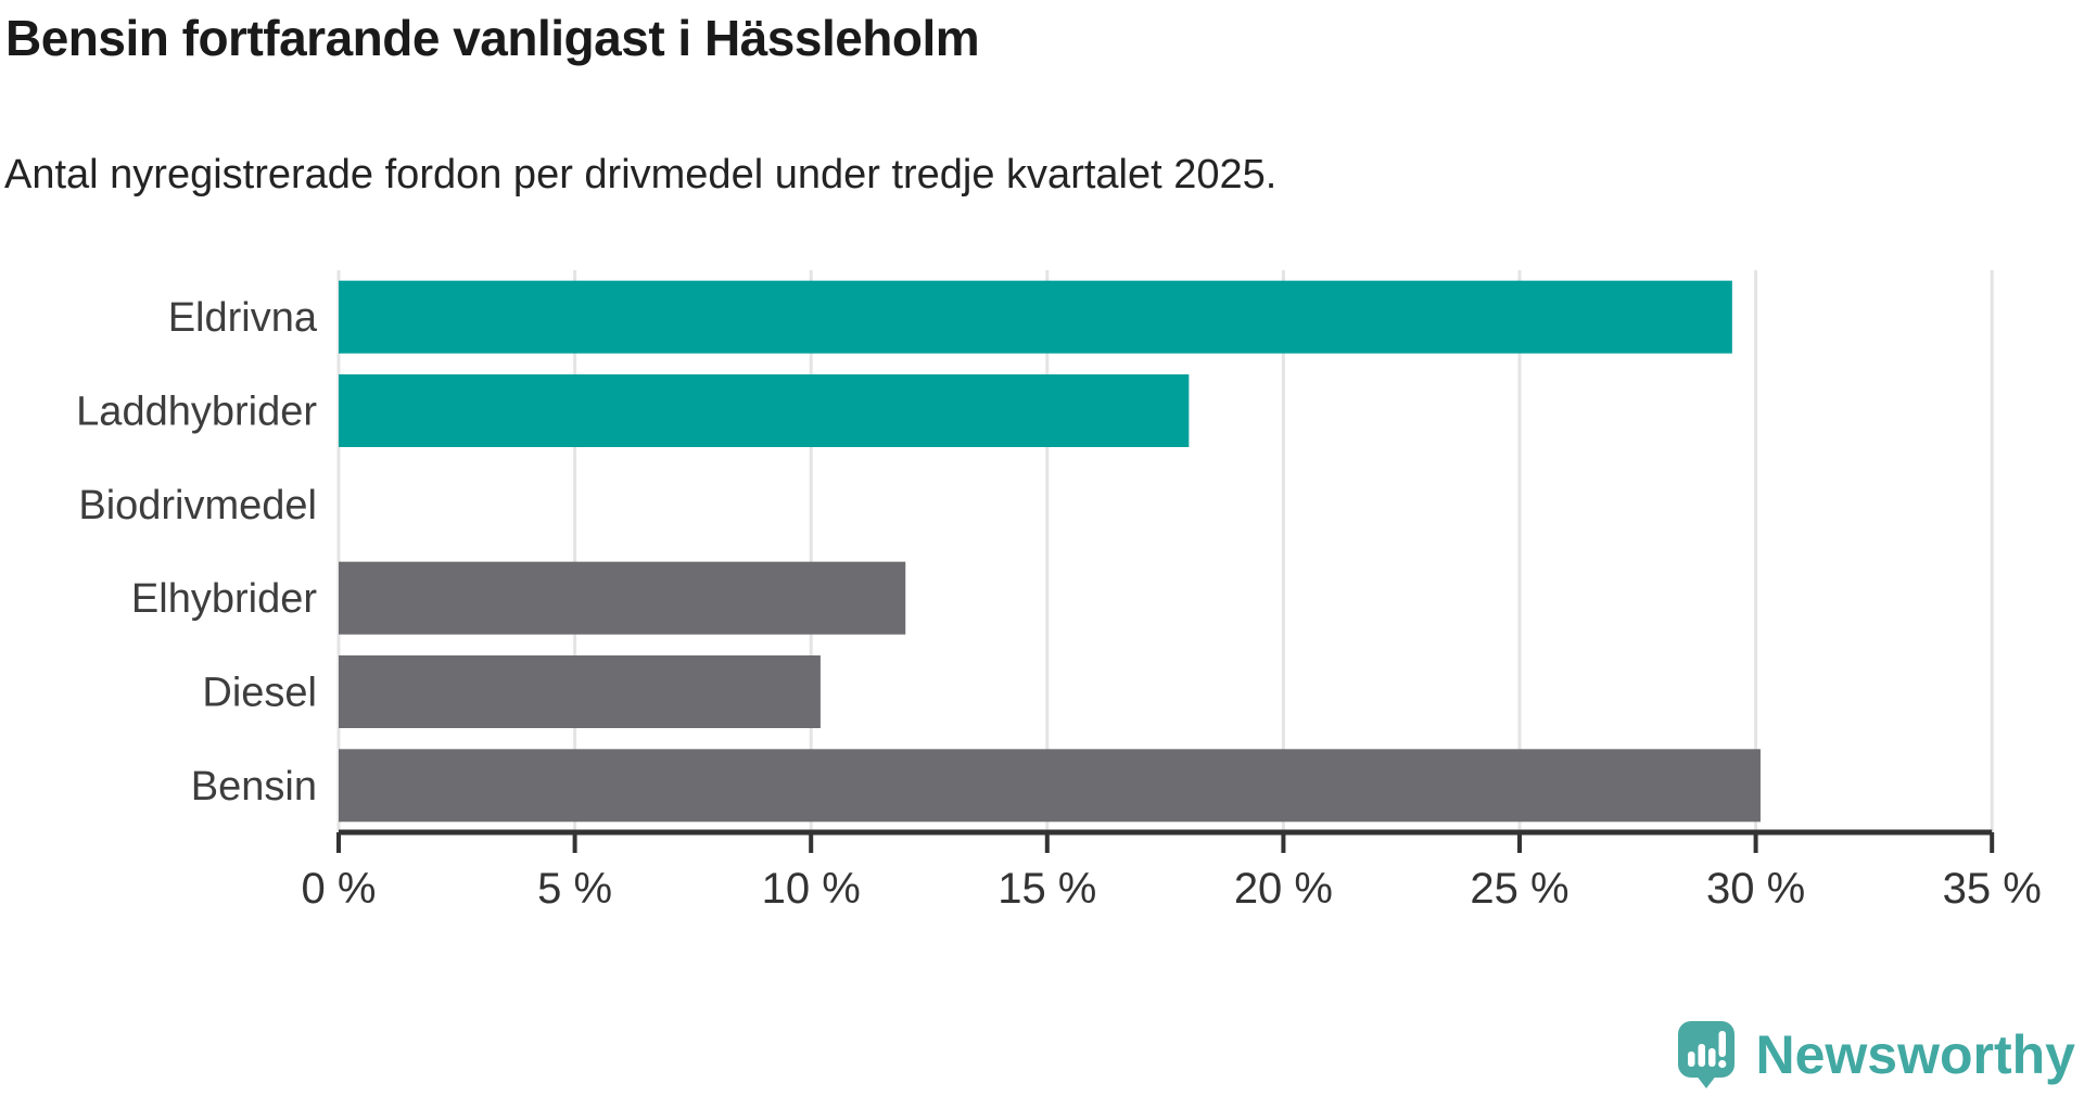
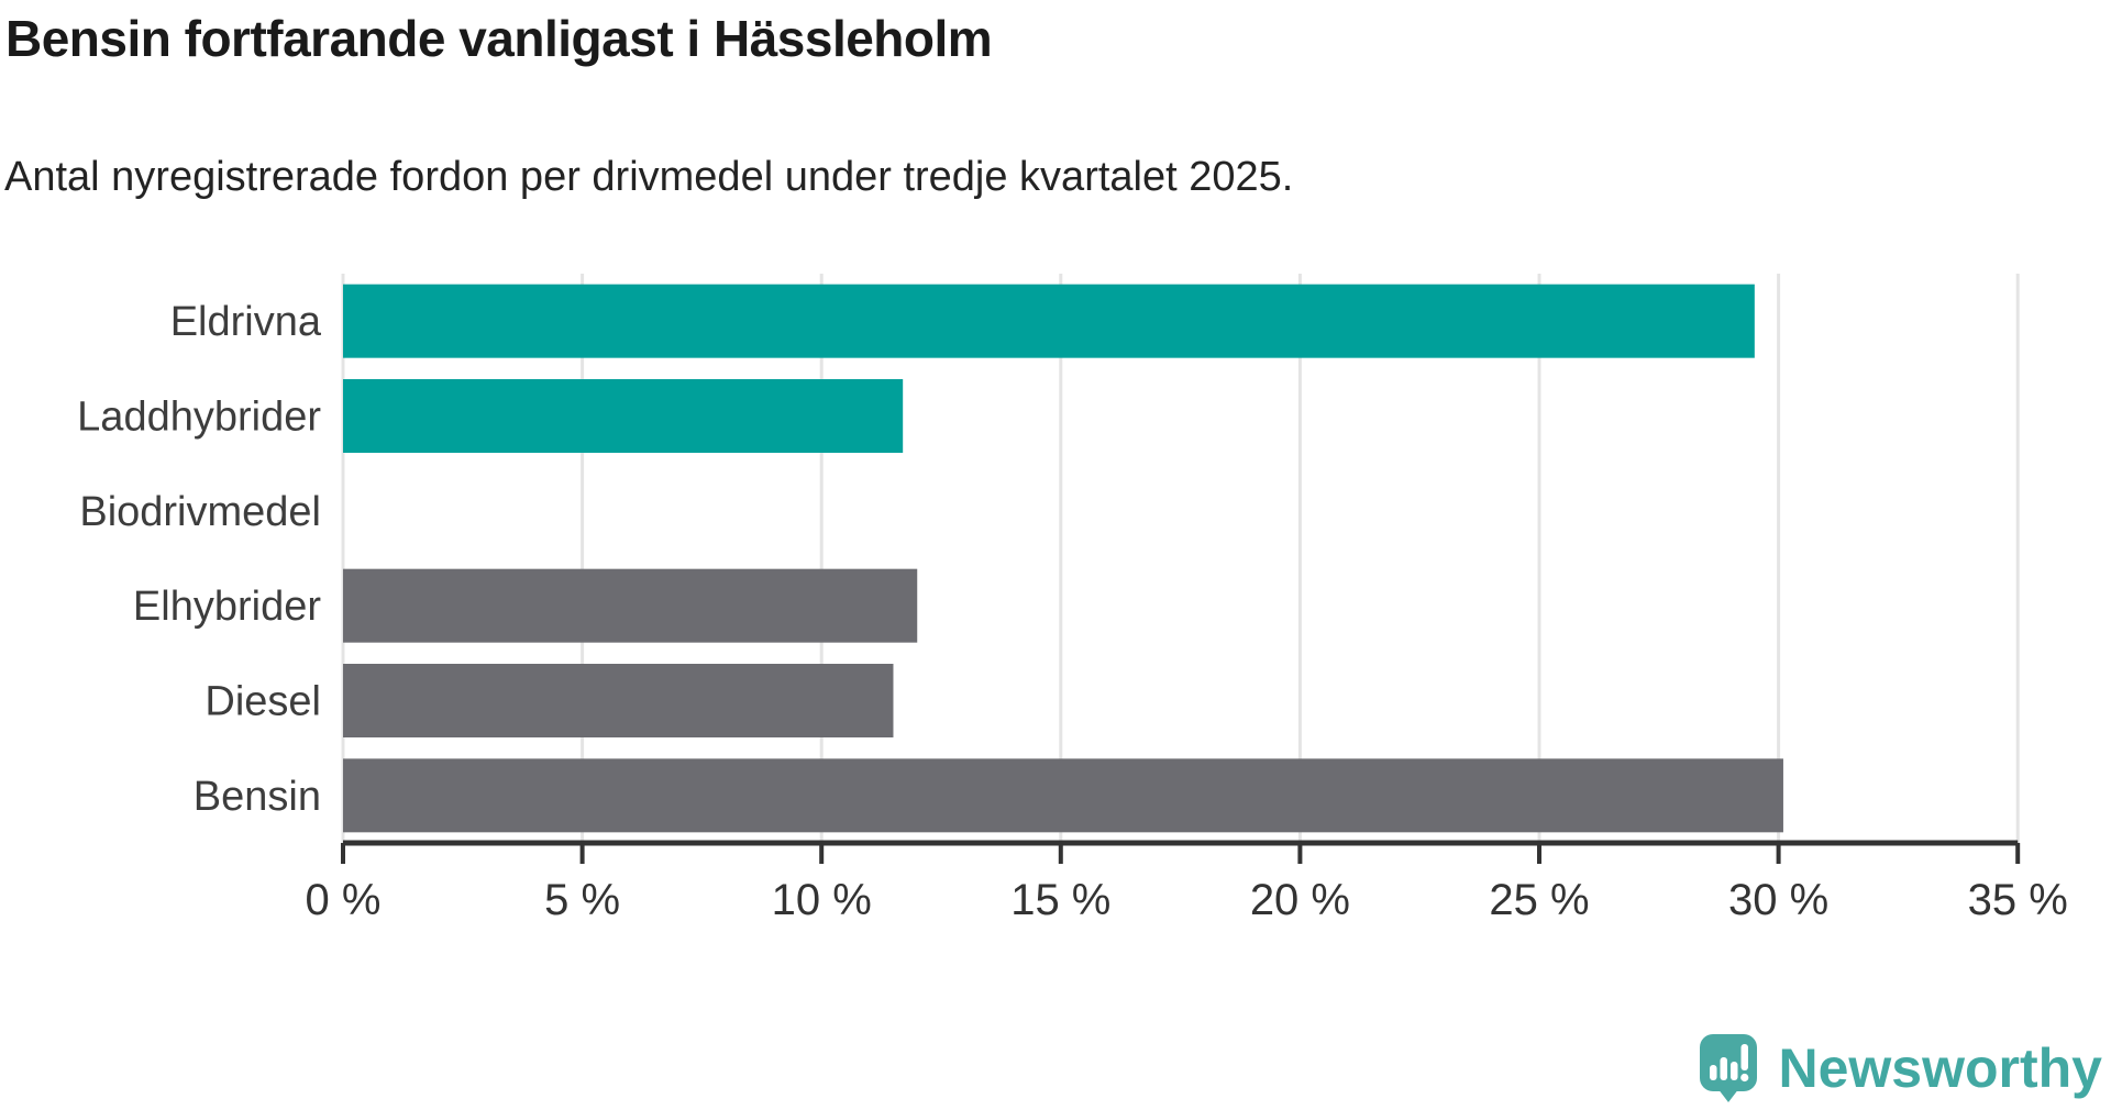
Laddhybrider: 18.0% -> 11.7%
Diesel: 10.2% -> 11.5%
